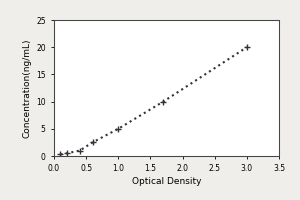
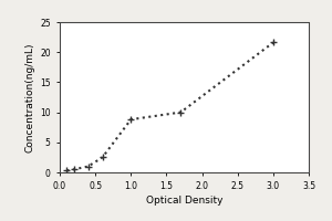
1.0: 5.0 -> 8.8
3.0: 20.0 -> 21.6
